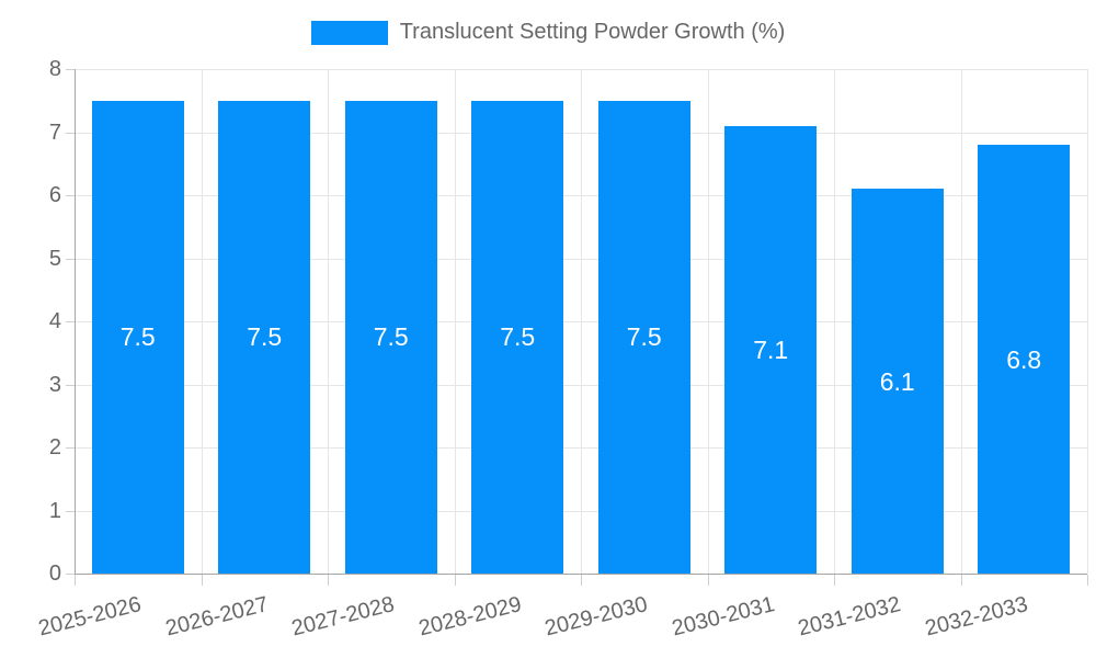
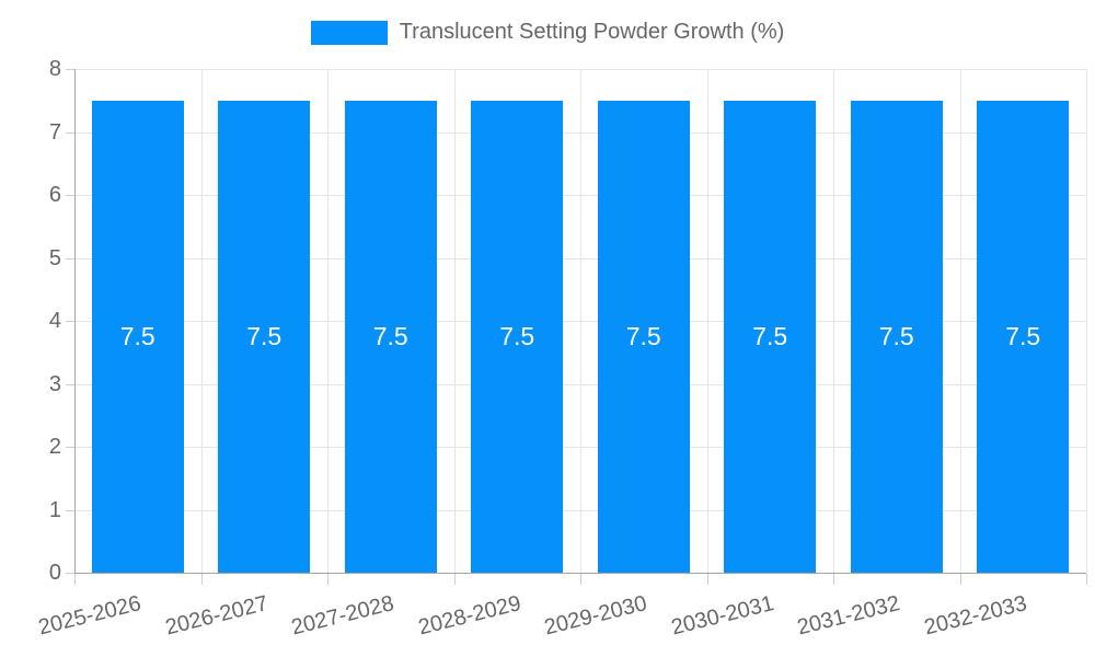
2030-2031: 7.1 -> 7.5
2031-2032: 6.1 -> 7.5
2032-2033: 6.8 -> 7.5
